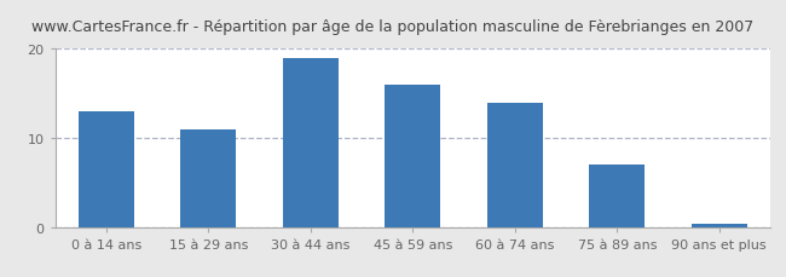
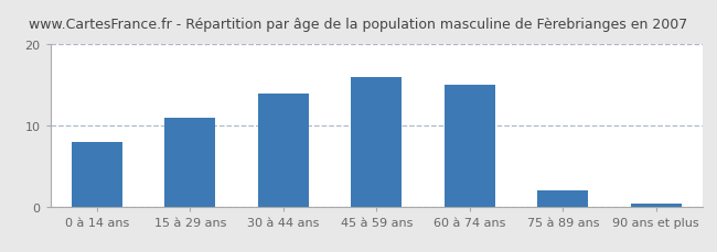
0 à 14 ans: 13.0 -> 8.0
30 à 44 ans: 19.0 -> 14.0
60 à 74 ans: 14.0 -> 15.0
75 à 89 ans: 7.0 -> 2.0
